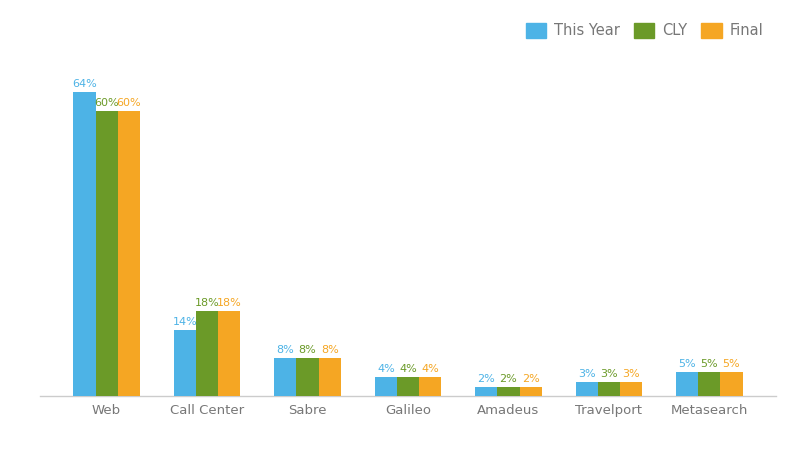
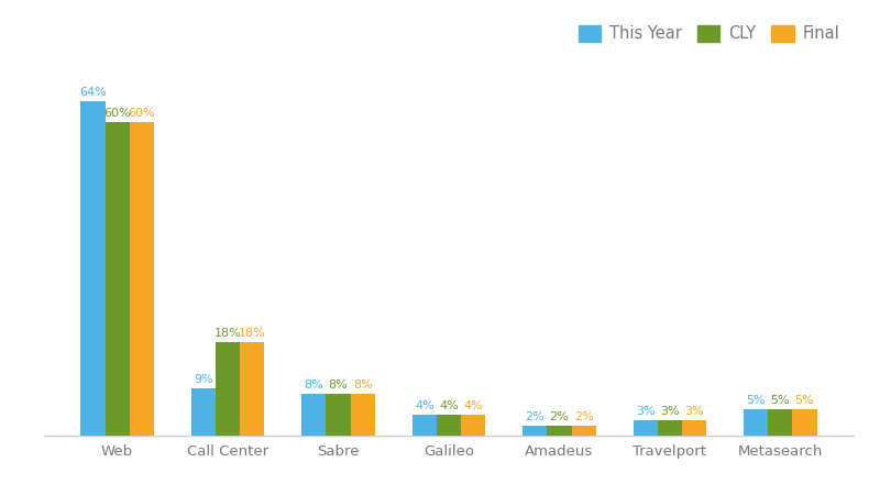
This Year/Call Center: 14% -> 9%
